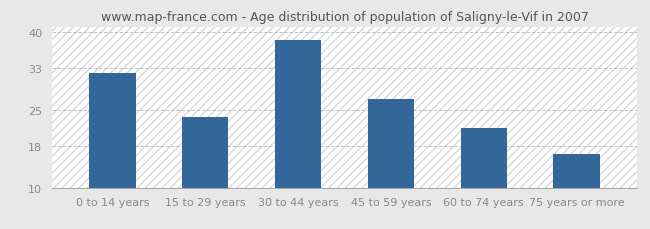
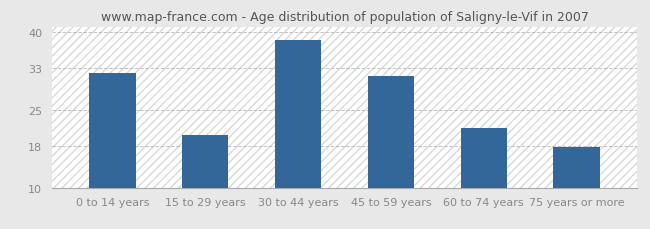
15 to 29 years: 23.5 -> 20.2
45 to 59 years: 27.0 -> 31.4
75 years or more: 16.5 -> 17.8
